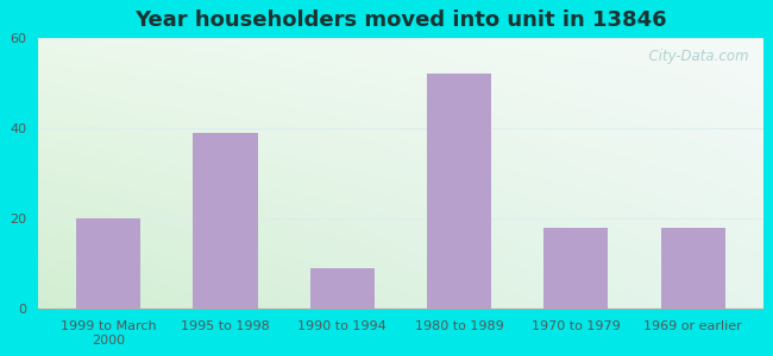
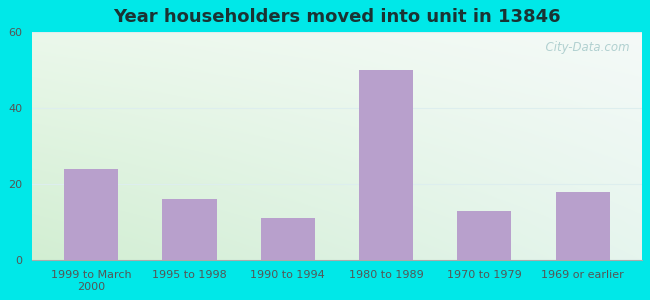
1999 to March 2000: 20 -> 24
1995 to 1998: 39 -> 16
1990 to 1994: 9 -> 11
1980 to 1989: 52 -> 50
1970 to 1979: 18 -> 13
